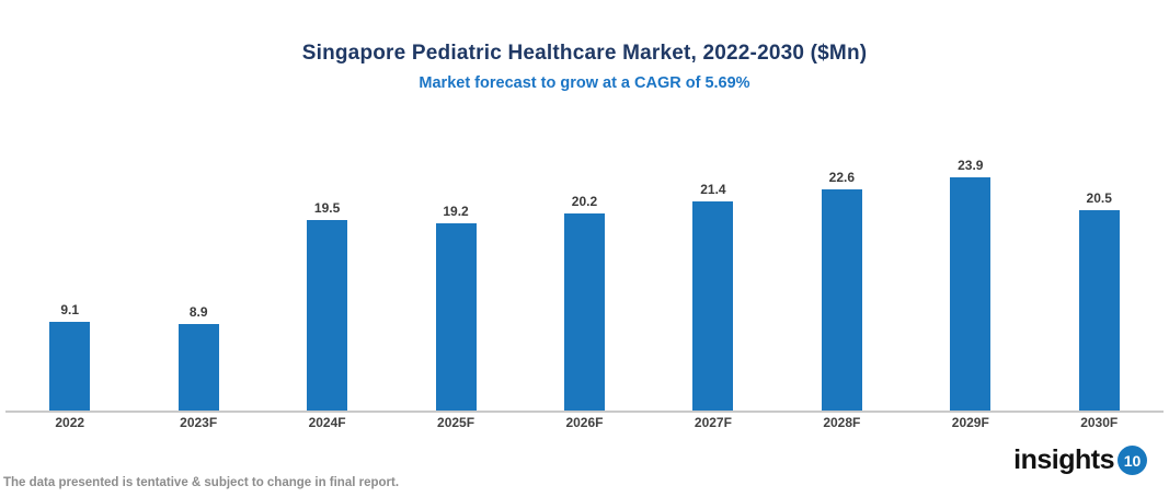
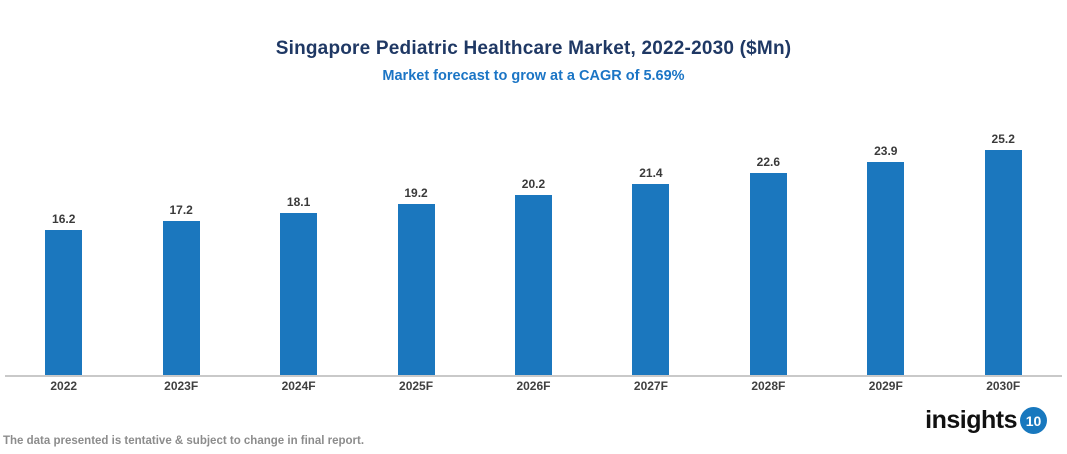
2022: 9.1 -> 16.2
2023F: 8.9 -> 17.2
2024F: 19.5 -> 18.1
2030F: 20.5 -> 25.2
